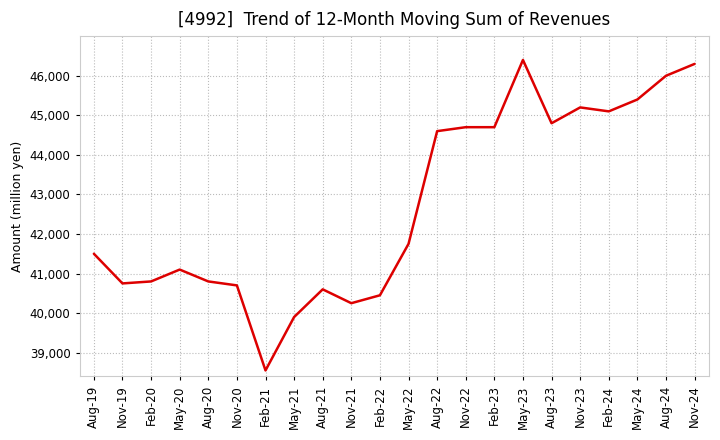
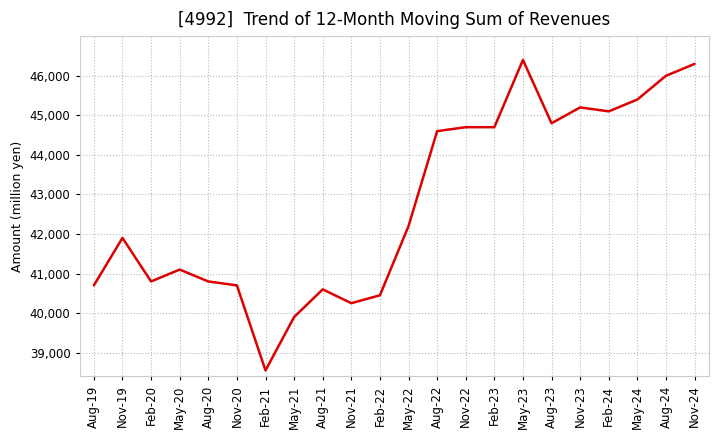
Aug-19: 41,500 -> 40,700
Nov-19: 40,750 -> 41,900
May-22: 41,750 -> 42,200
